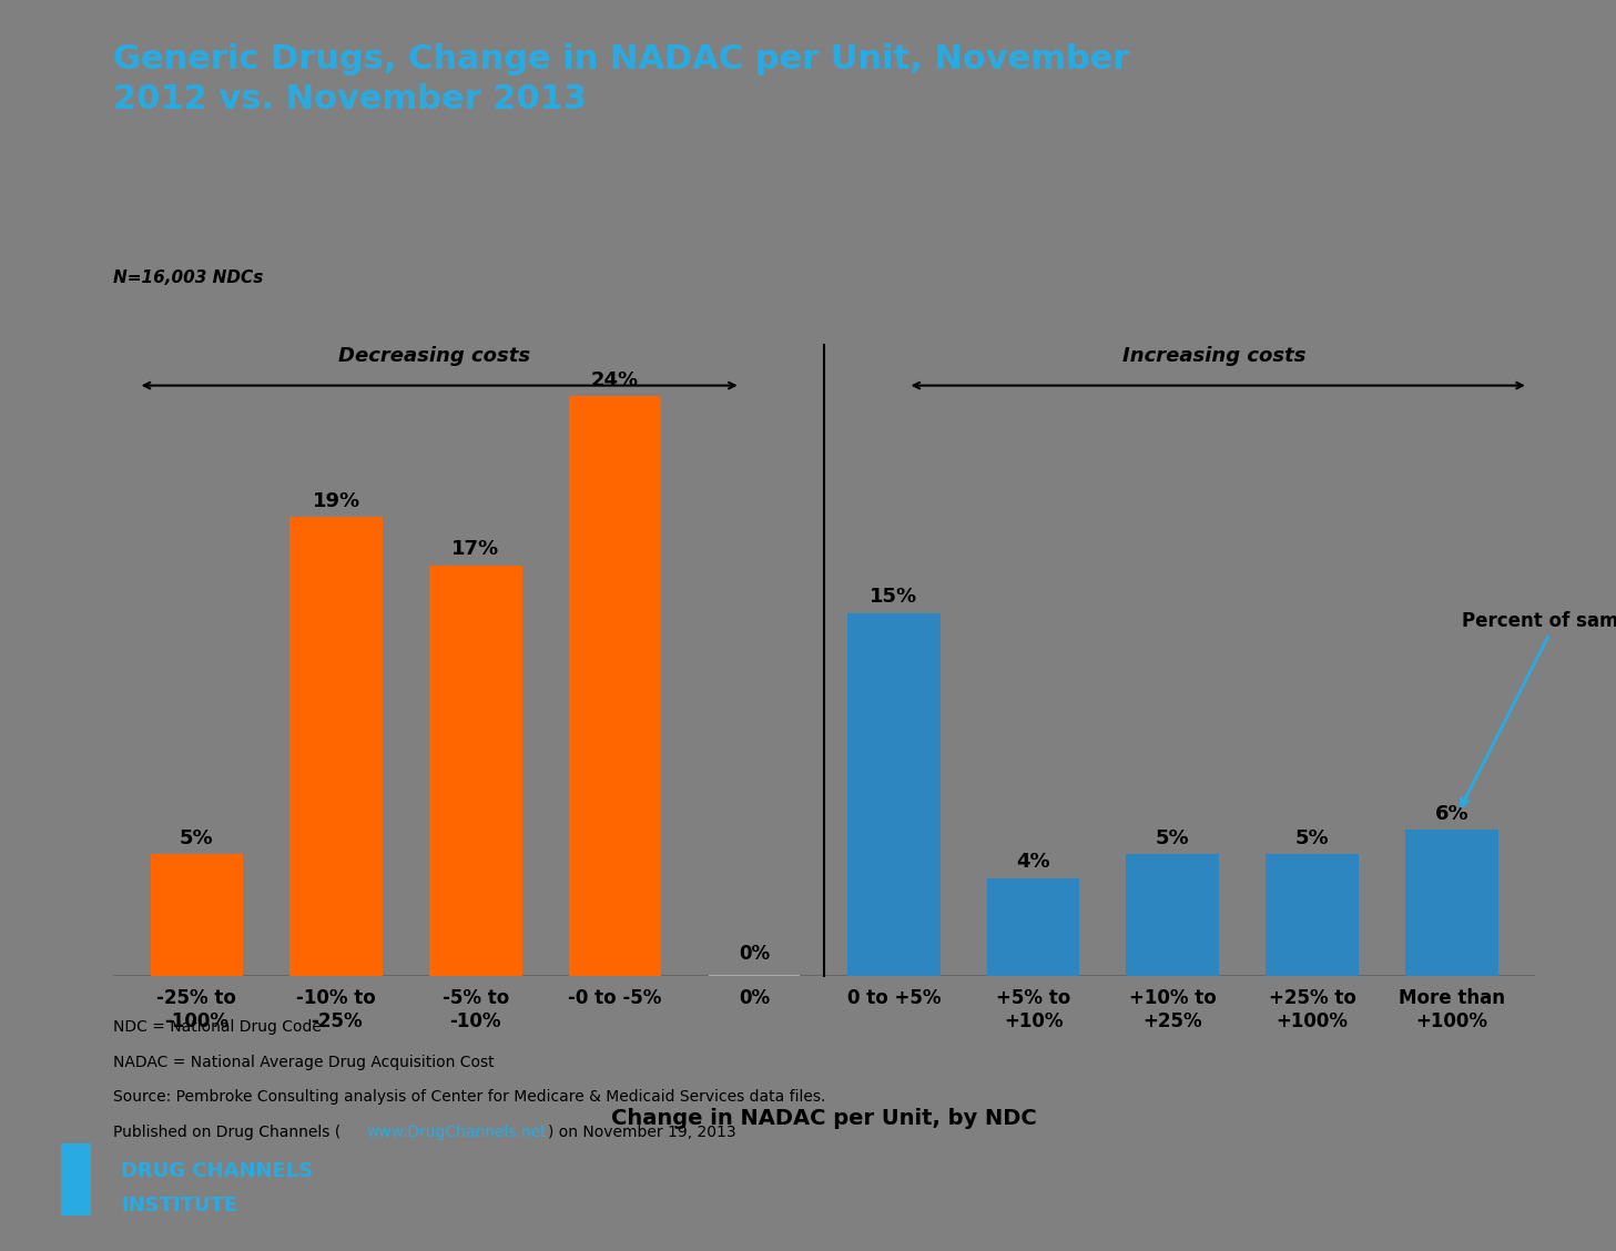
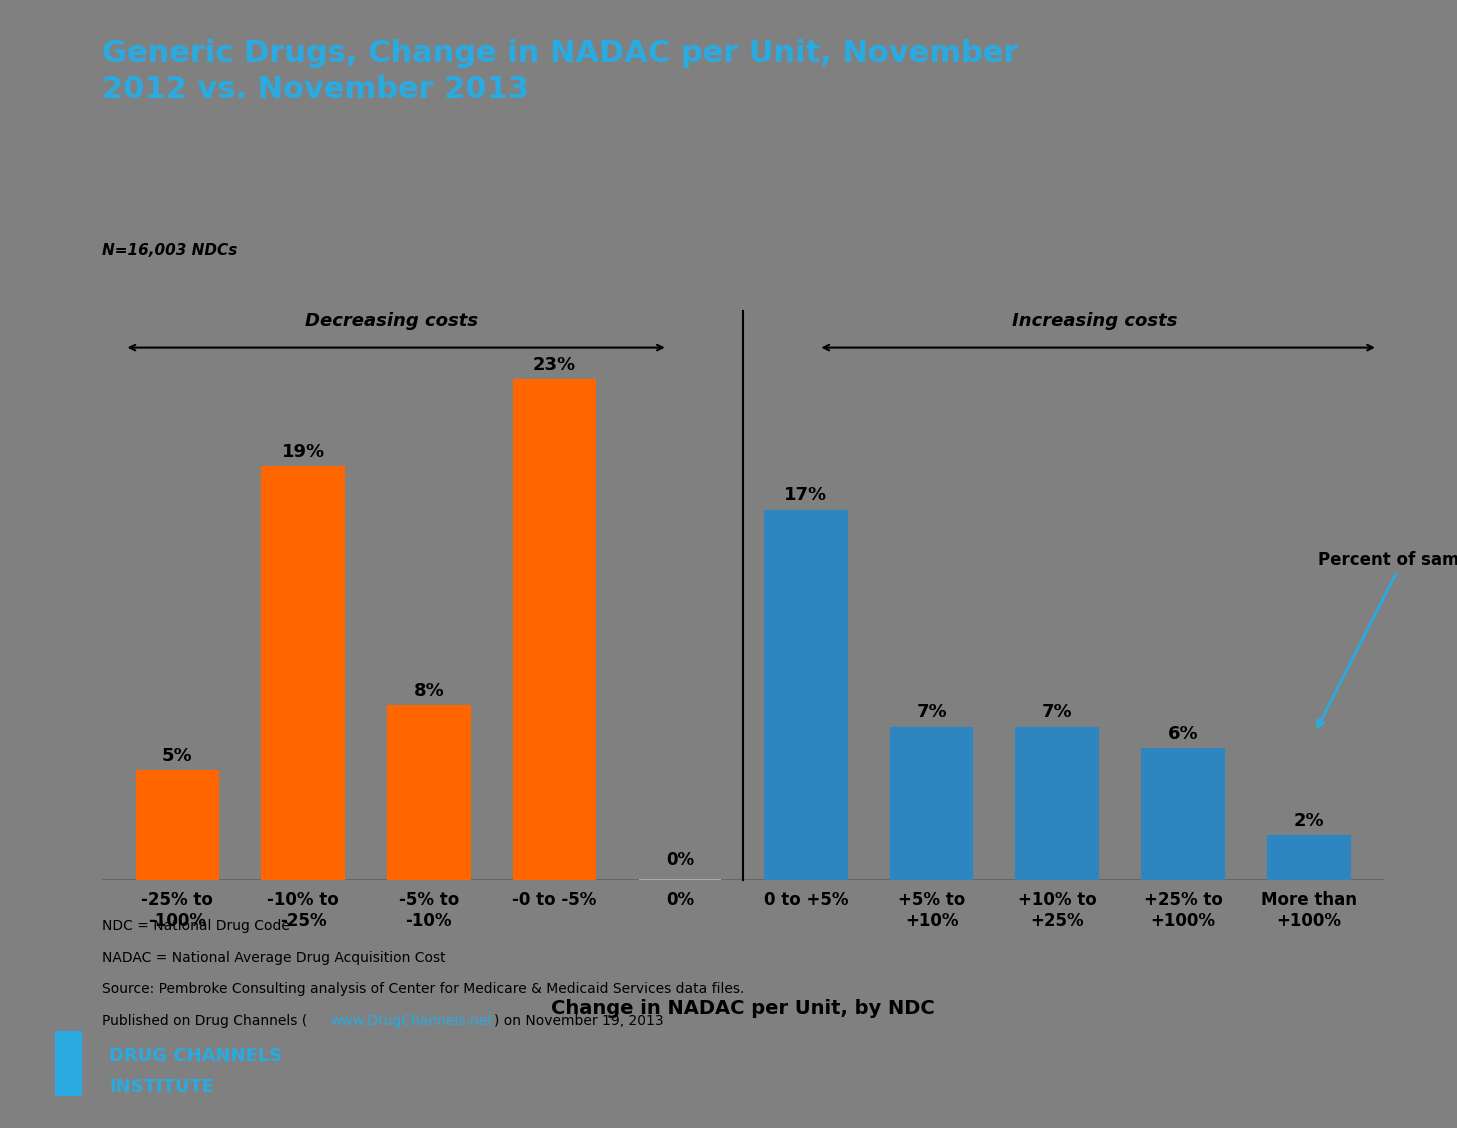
-5% to -10%: 17% -> 8%
-0 to -5%: 24% -> 23%
0 to +5%: 15% -> 17%
+5% to +10%: 4% -> 7%
+10% to +25%: 5% -> 7%
+25% to +100%: 5% -> 6%
More than +100%: 6% -> 2%
